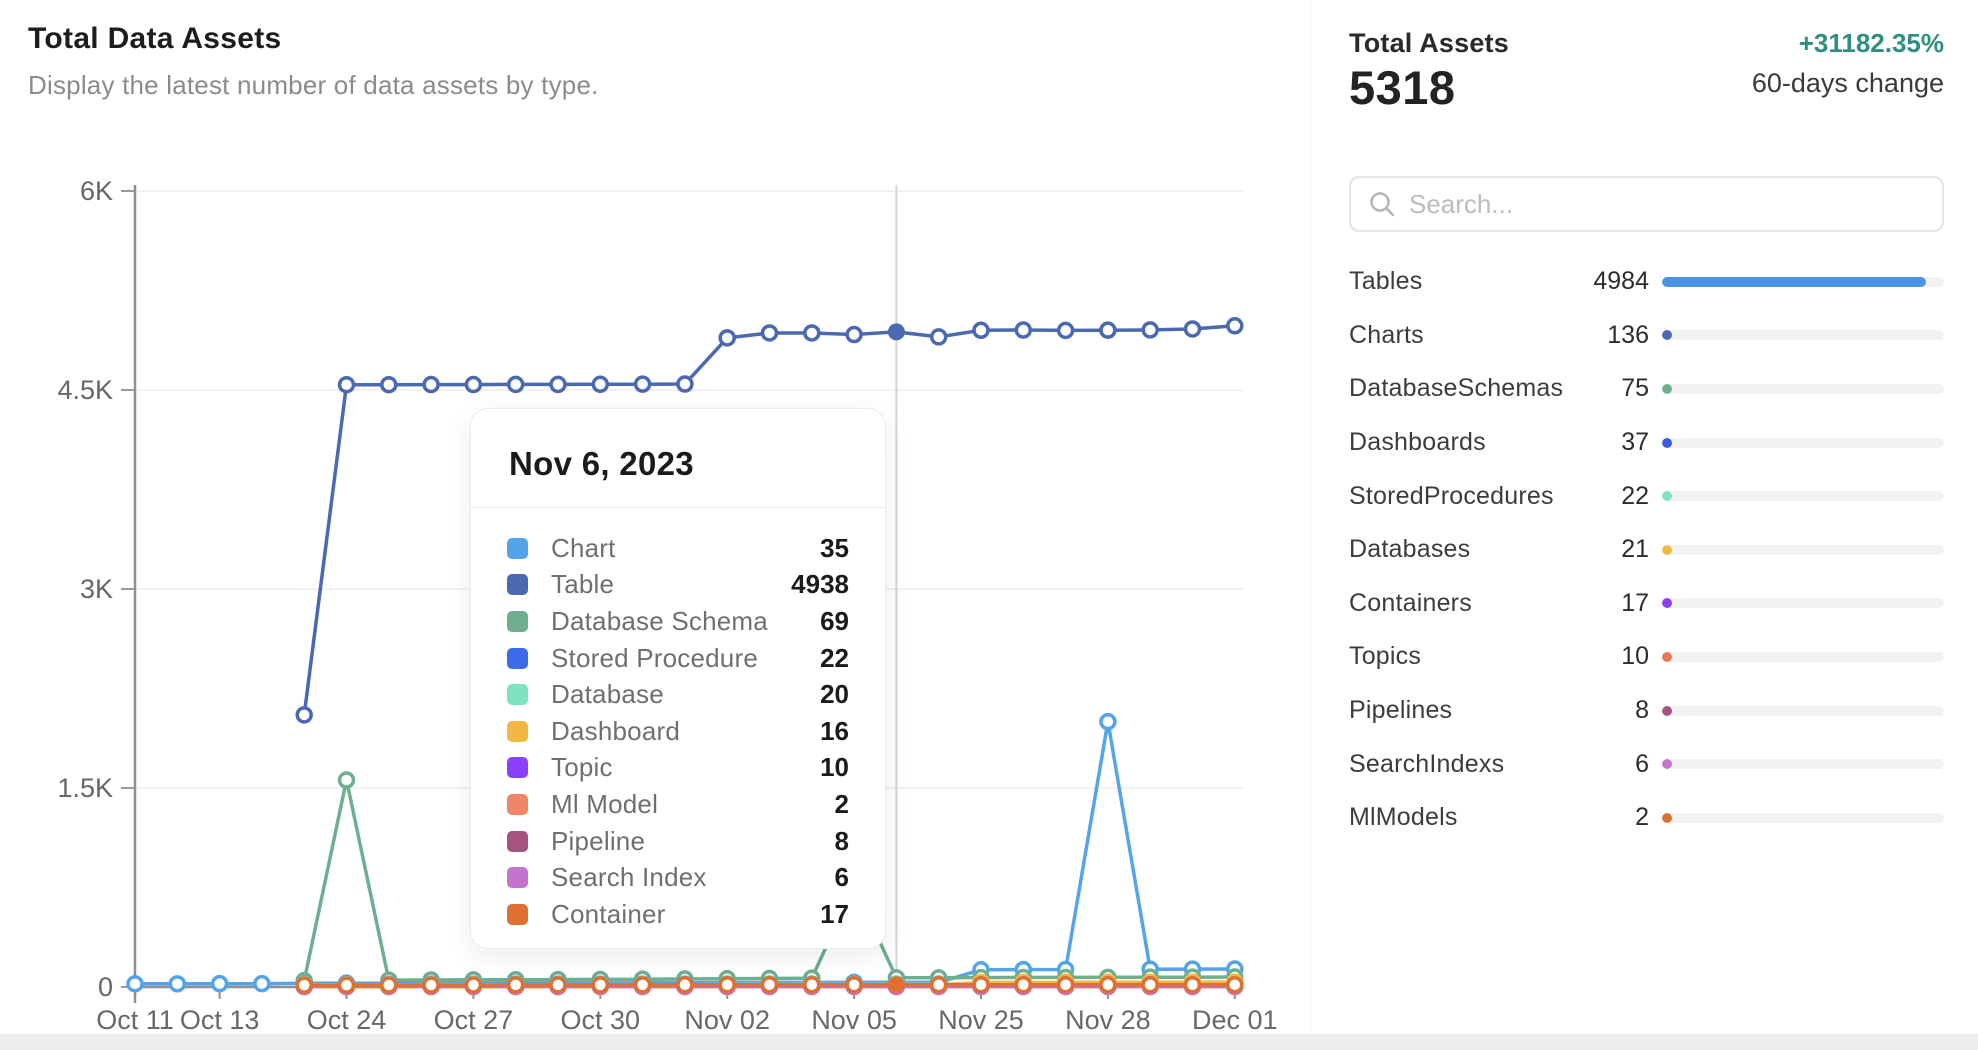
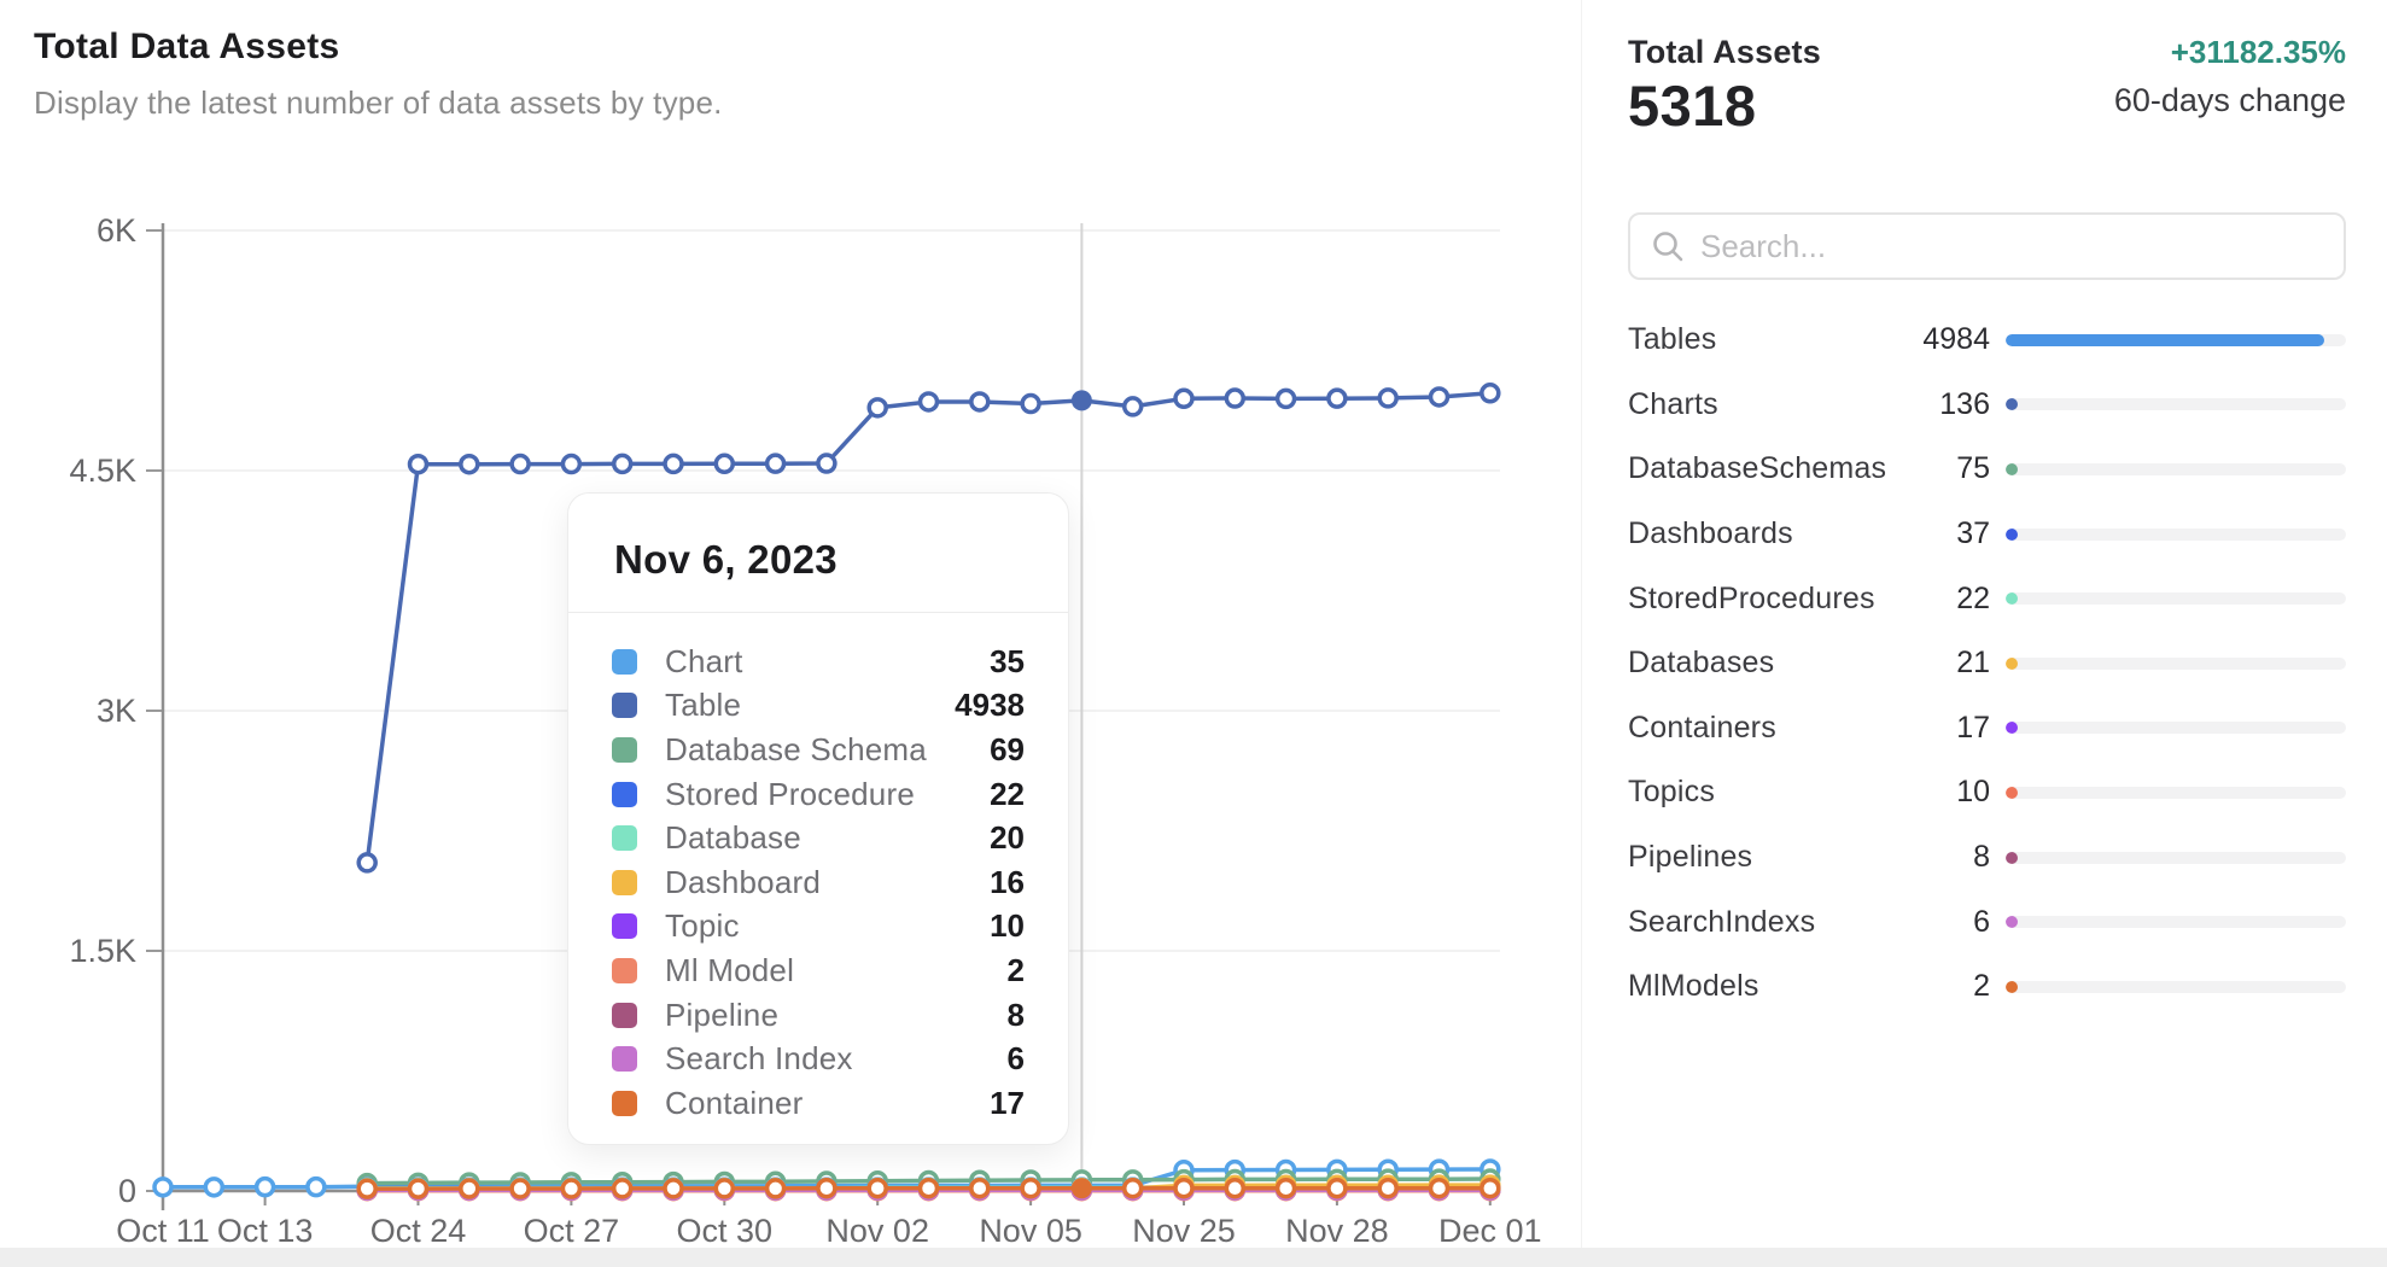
Database Schema/Oct 24: 1.56K -> 0.05K
Database Schema/Nov 05: 0.76K -> 0.07K
Chart/Nov 28: 2.00K -> 0.13K
